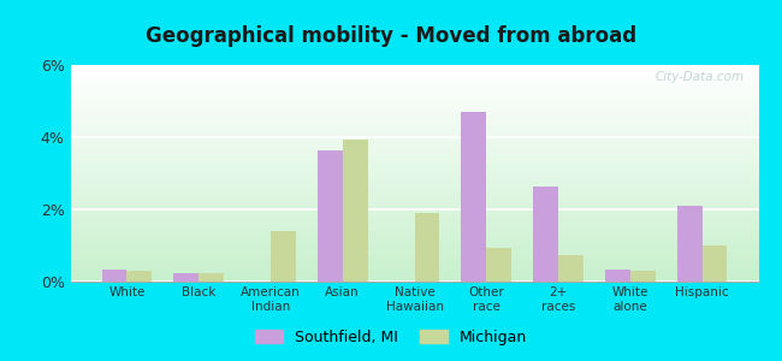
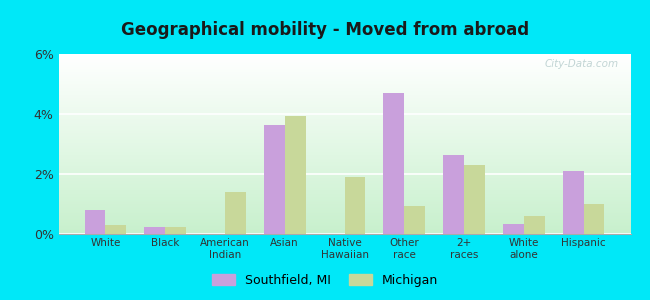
Southfield, MI/White: 0.35% -> 0.80%
Michigan/2+ races: 0.75% -> 2.30%
Michigan/White alone: 0.30% -> 0.60%
